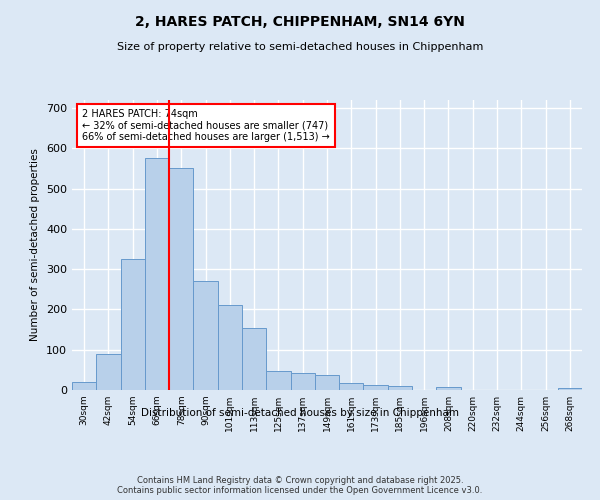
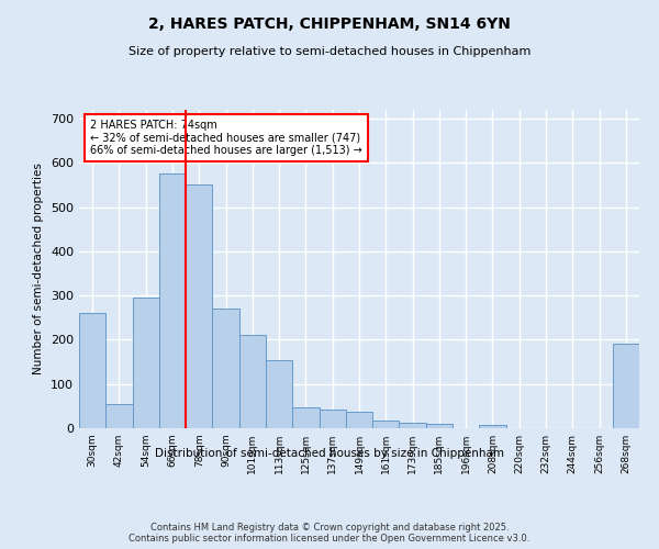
30sqm: 20 -> 260
42sqm: 90 -> 55
54sqm: 325 -> 295
268sqm: 5 -> 190
